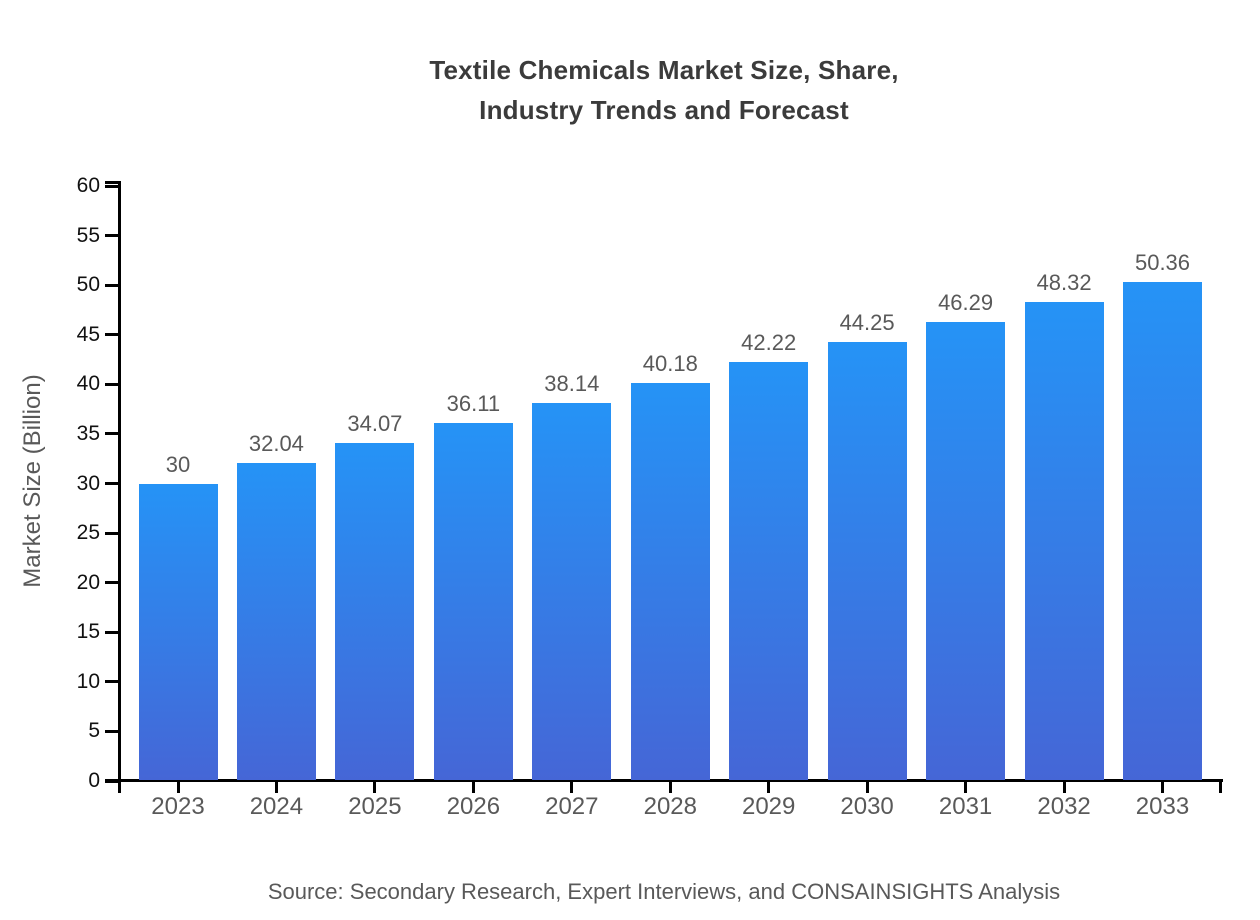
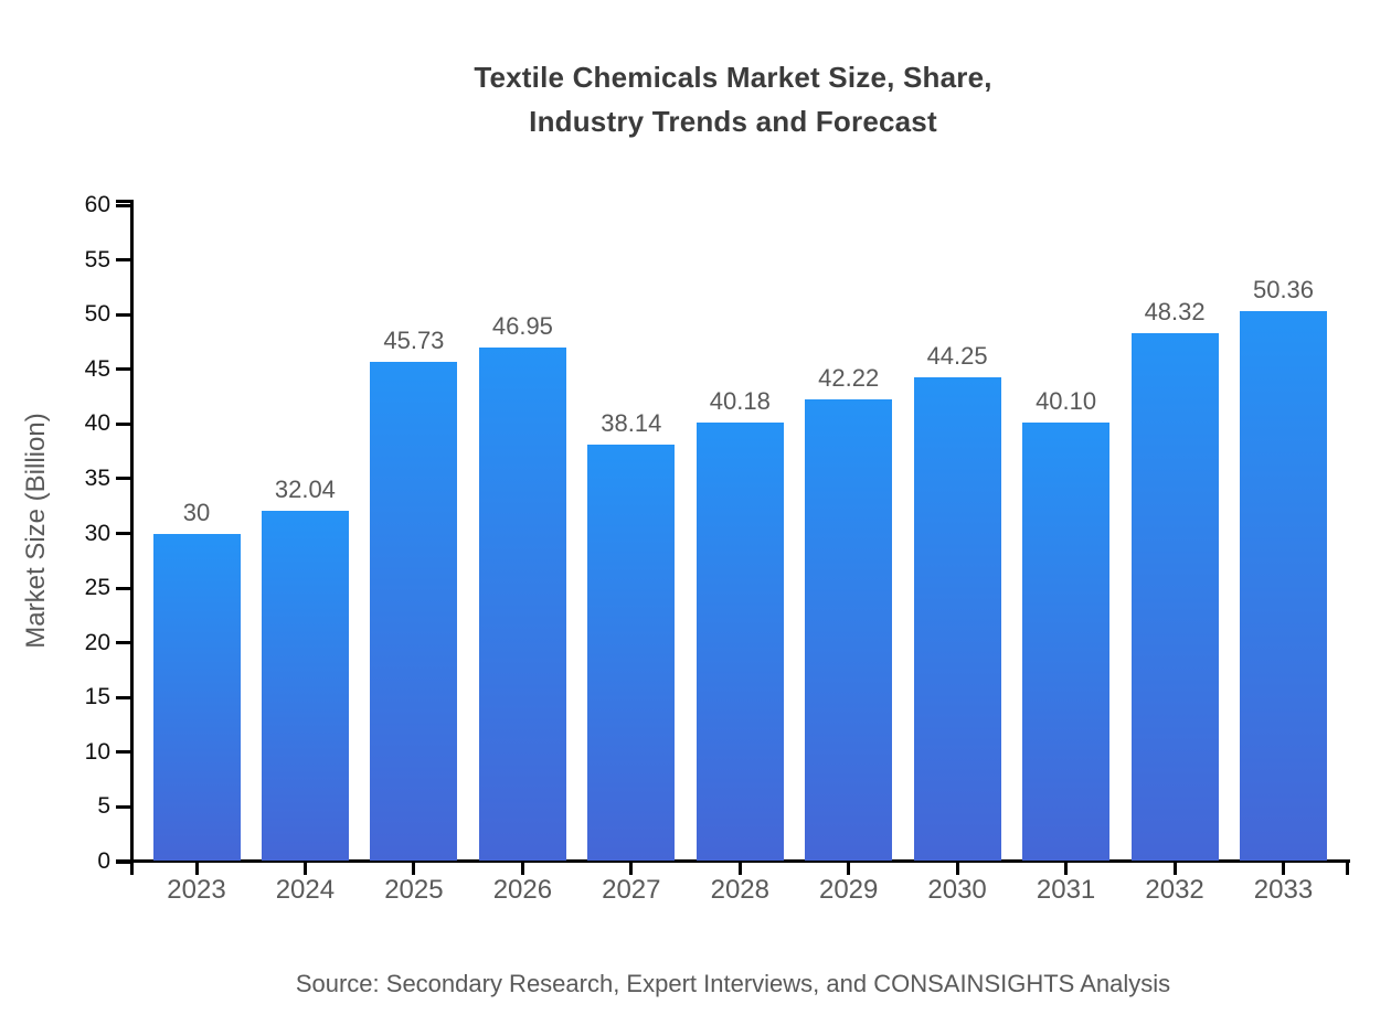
2025: 34.07 -> 45.73
2026: 36.11 -> 46.95
2031: 46.29 -> 40.10
